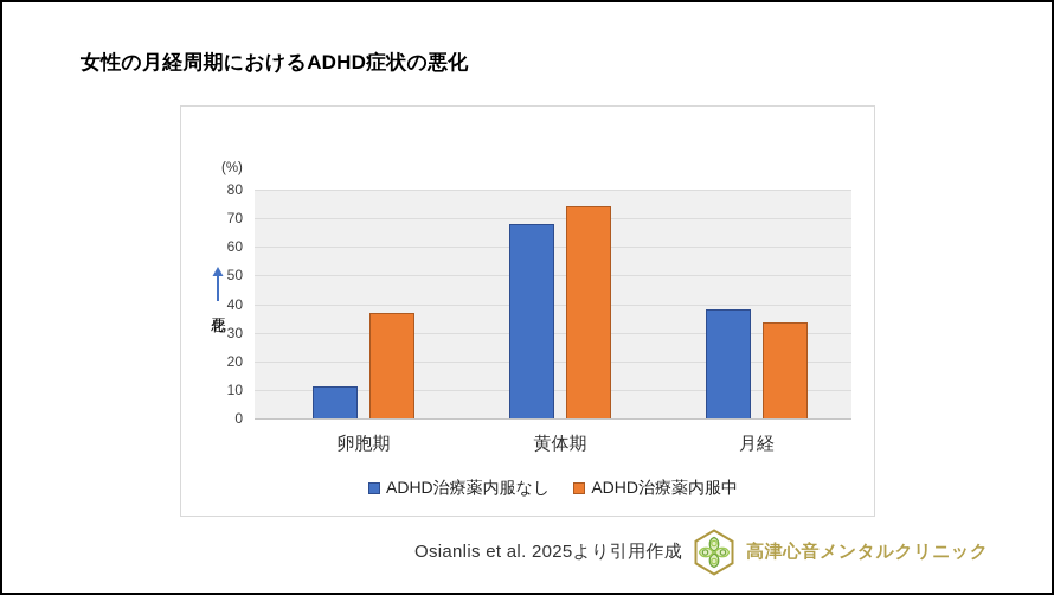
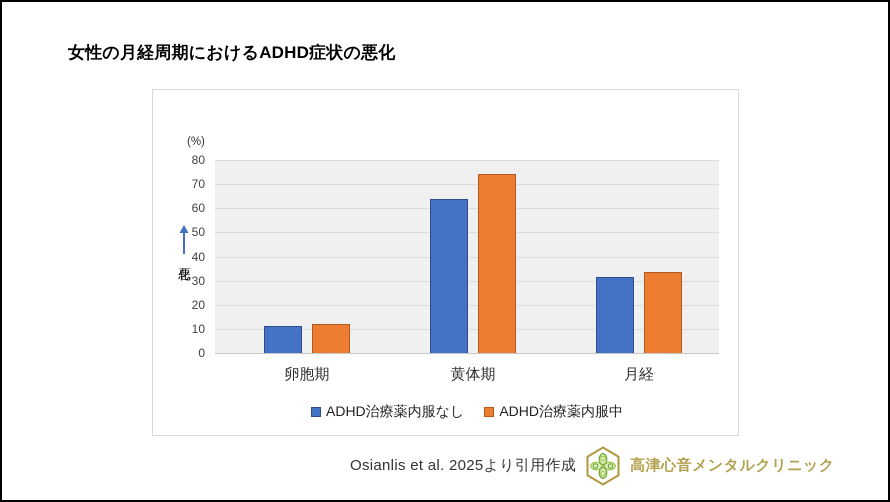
ADHD治療薬内服中/卵胞期: 37 -> 12
ADHD治療薬内服なし/黄体期: 68 -> 64
ADHD治療薬内服なし/月経: 38 -> 32
